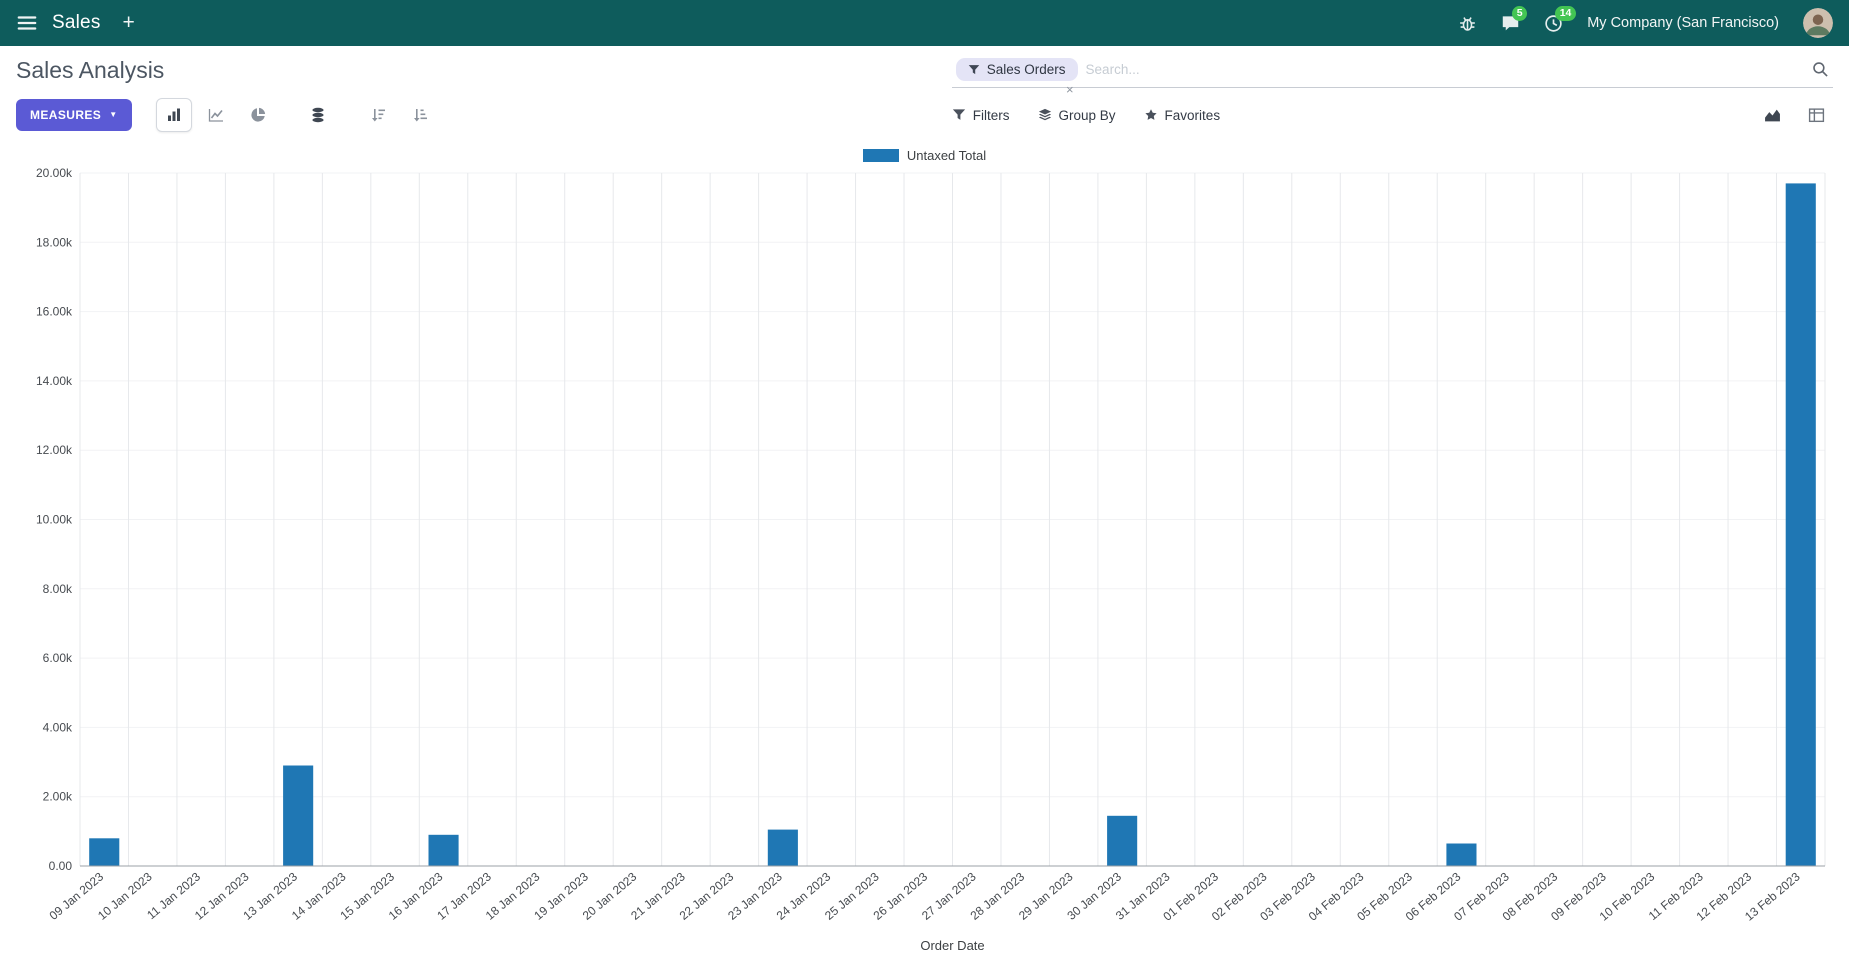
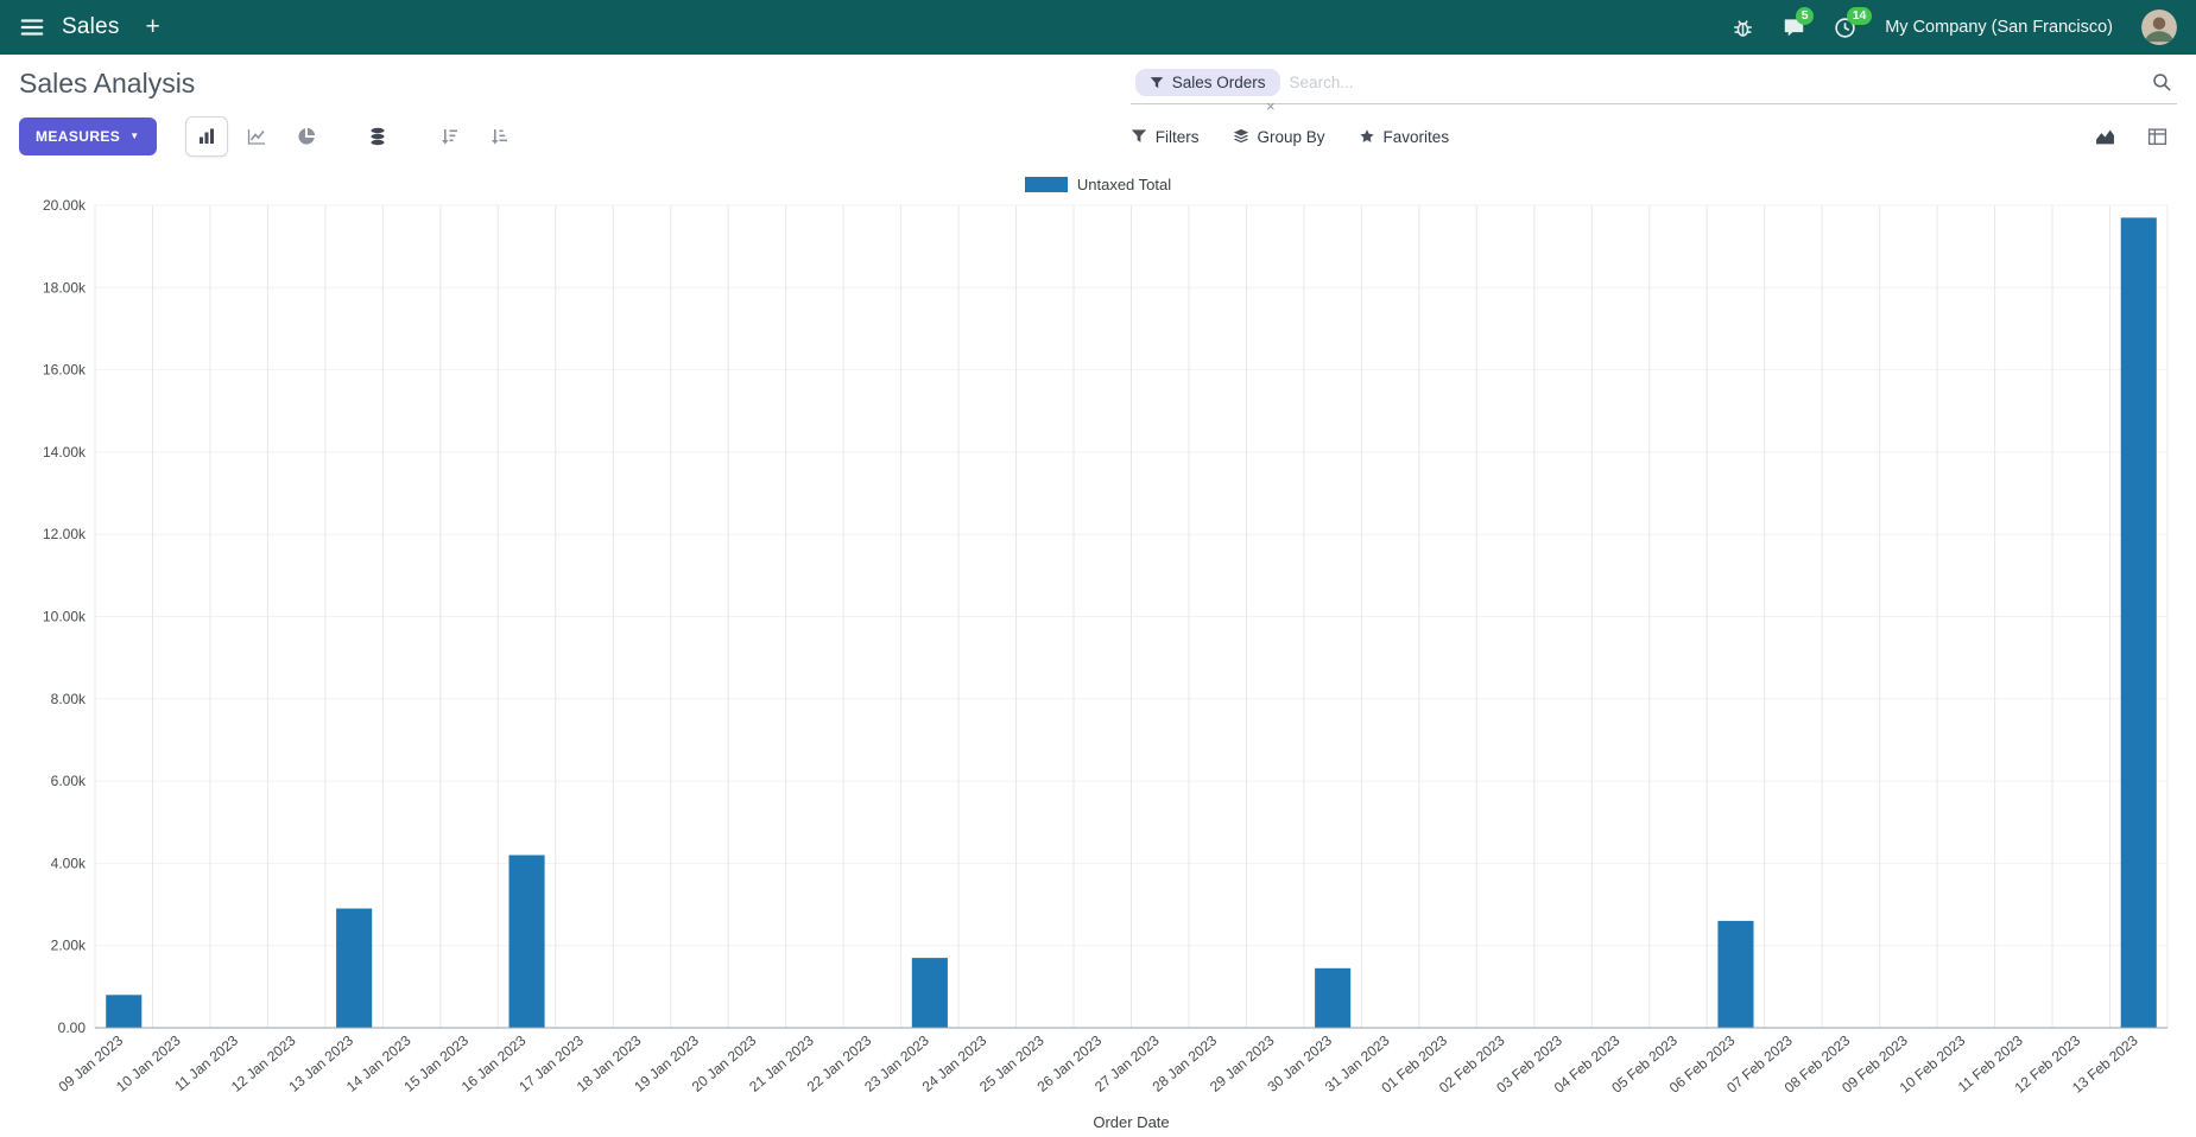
16 Jan 2023: 0.9k -> 4.2k
23 Jan 2023: 1.0k -> 1.7k
06 Feb 2023: 0.6k -> 2.6k
